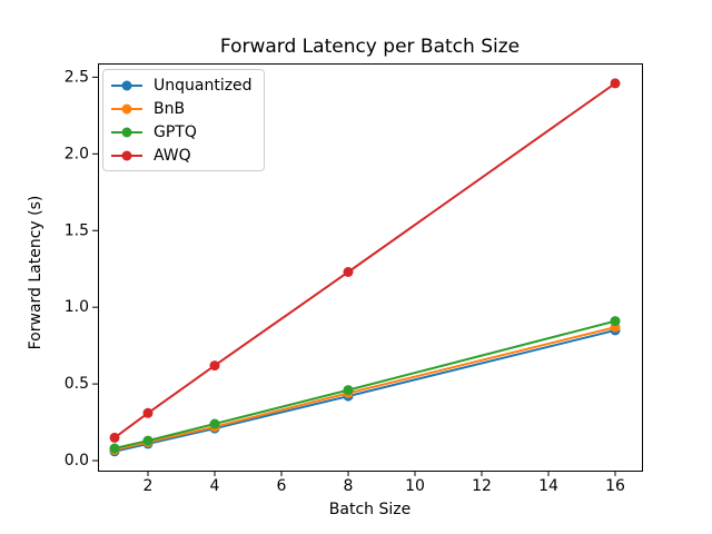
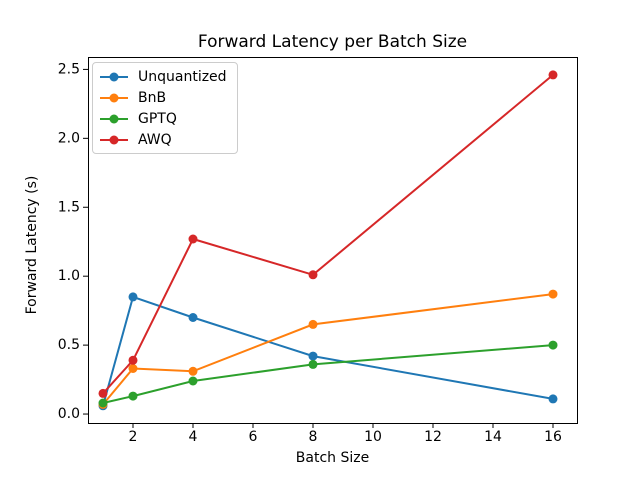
Unquantized/2: 0.11 -> 0.85
BnB/2: 0.12 -> 0.33
AWQ/2: 0.31 -> 0.39
Unquantized/4: 0.21 -> 0.70
BnB/4: 0.22 -> 0.31
AWQ/4: 0.62 -> 1.27
BnB/8: 0.44 -> 0.65
GPTQ/8: 0.46 -> 0.36
AWQ/8: 1.23 -> 1.01
Unquantized/16: 0.85 -> 0.11
GPTQ/16: 0.91 -> 0.50
